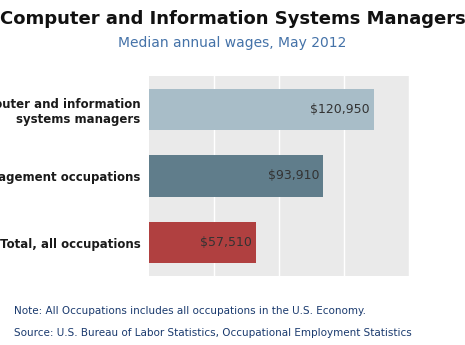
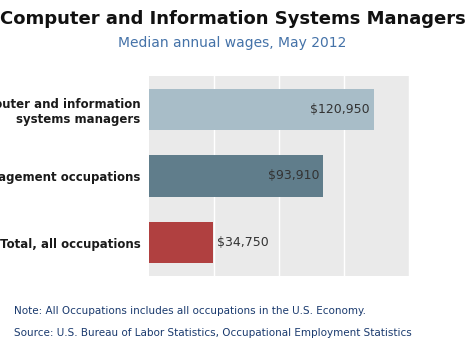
Total, all occupations: $57,510 -> $34,750
